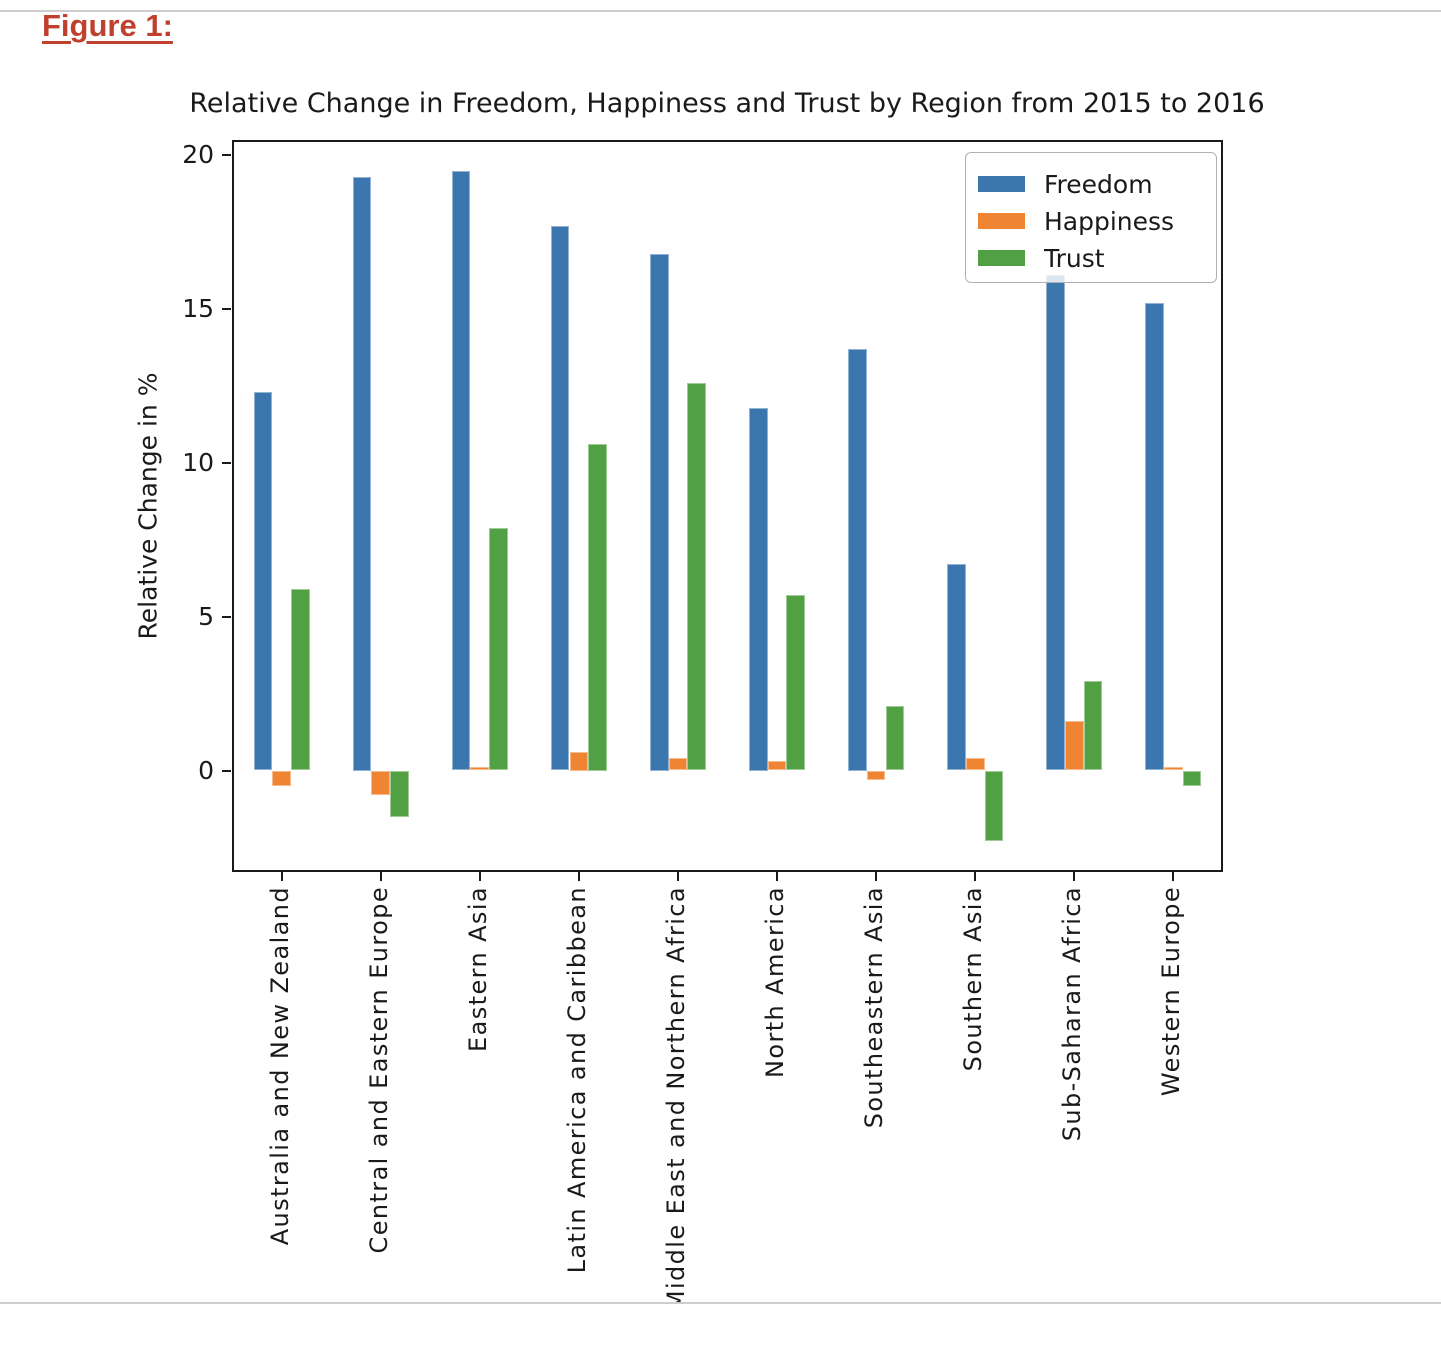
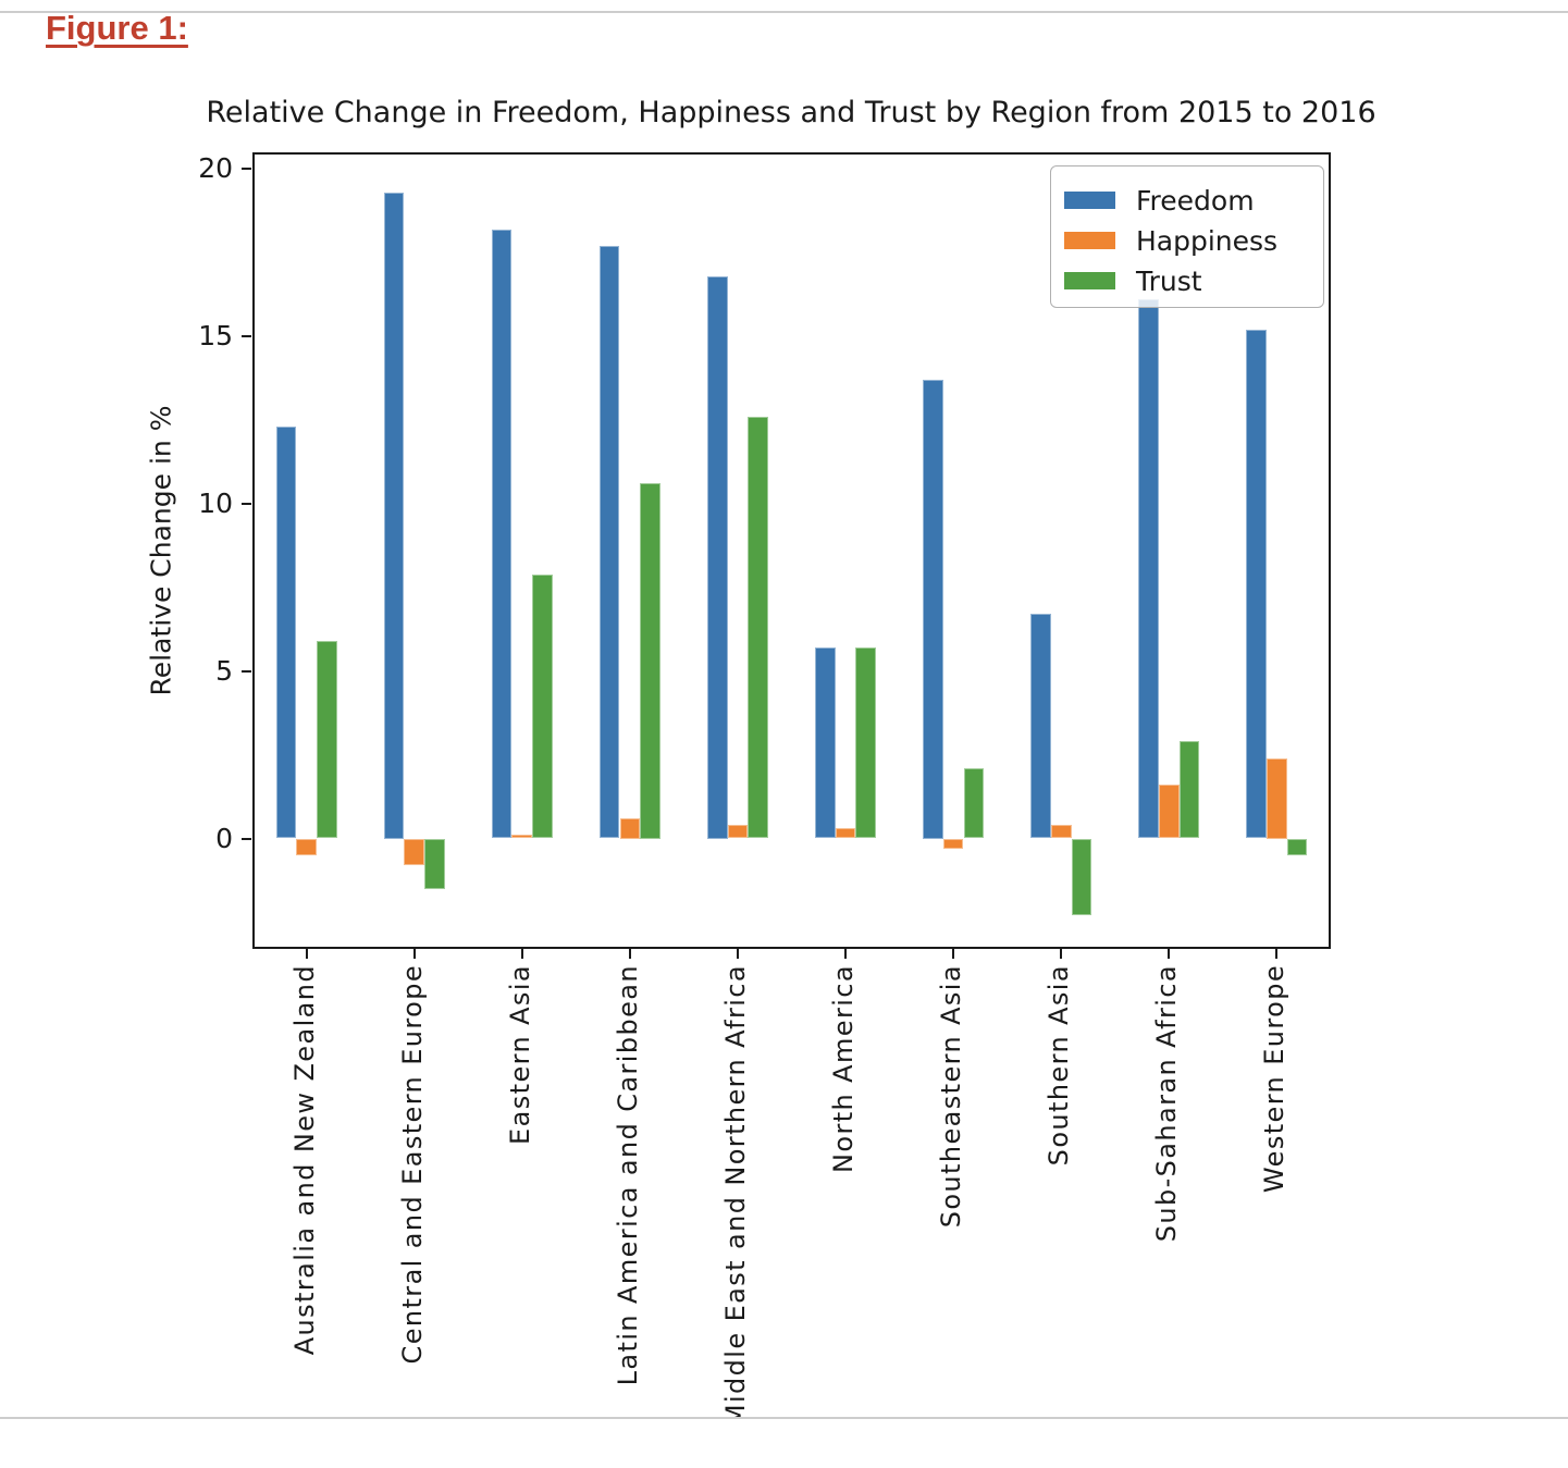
Freedom/Eastern Asia: 19.5 -> 18.2
Freedom/North America: 11.8 -> 5.7
Happiness/Western Europe: 0.1 -> 2.4
